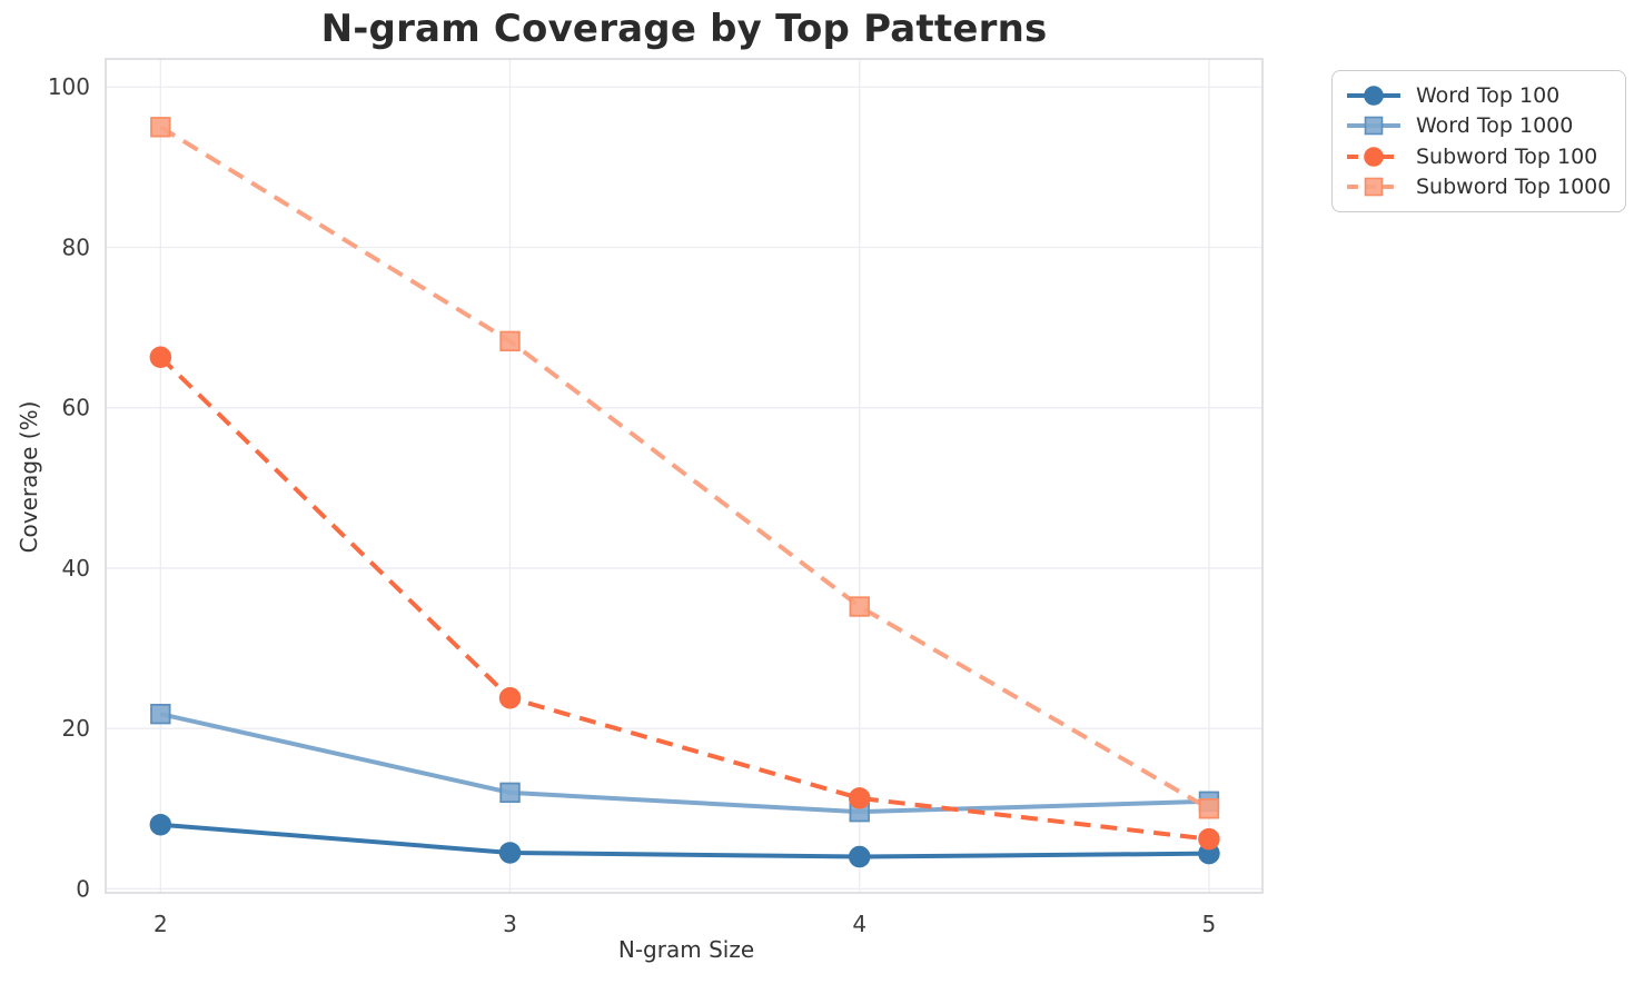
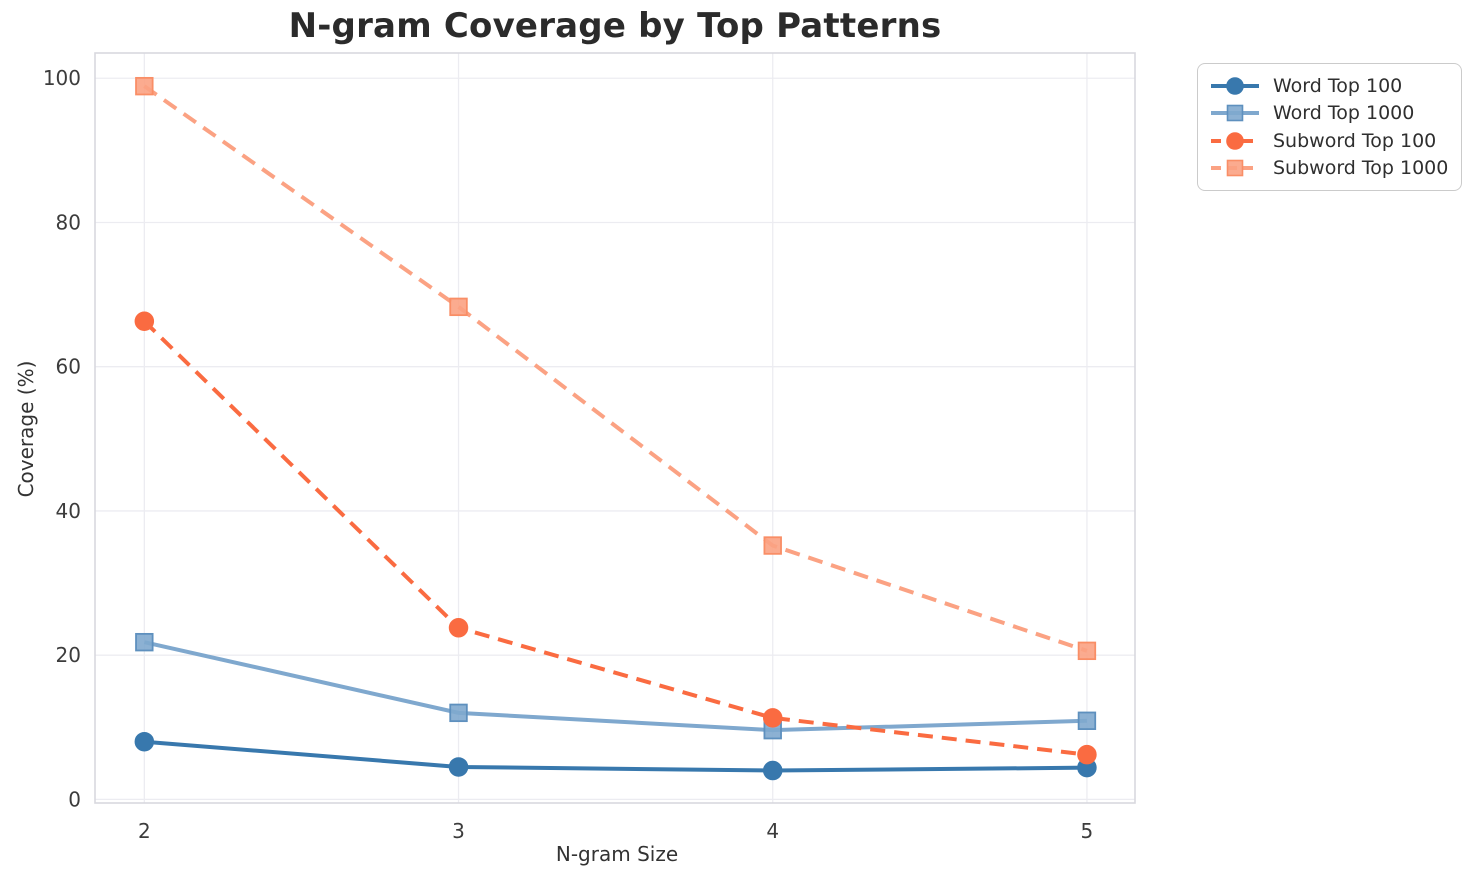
Subword Top 1000/2: 95 -> 99
Subword Top 1000/5: 10 -> 21
